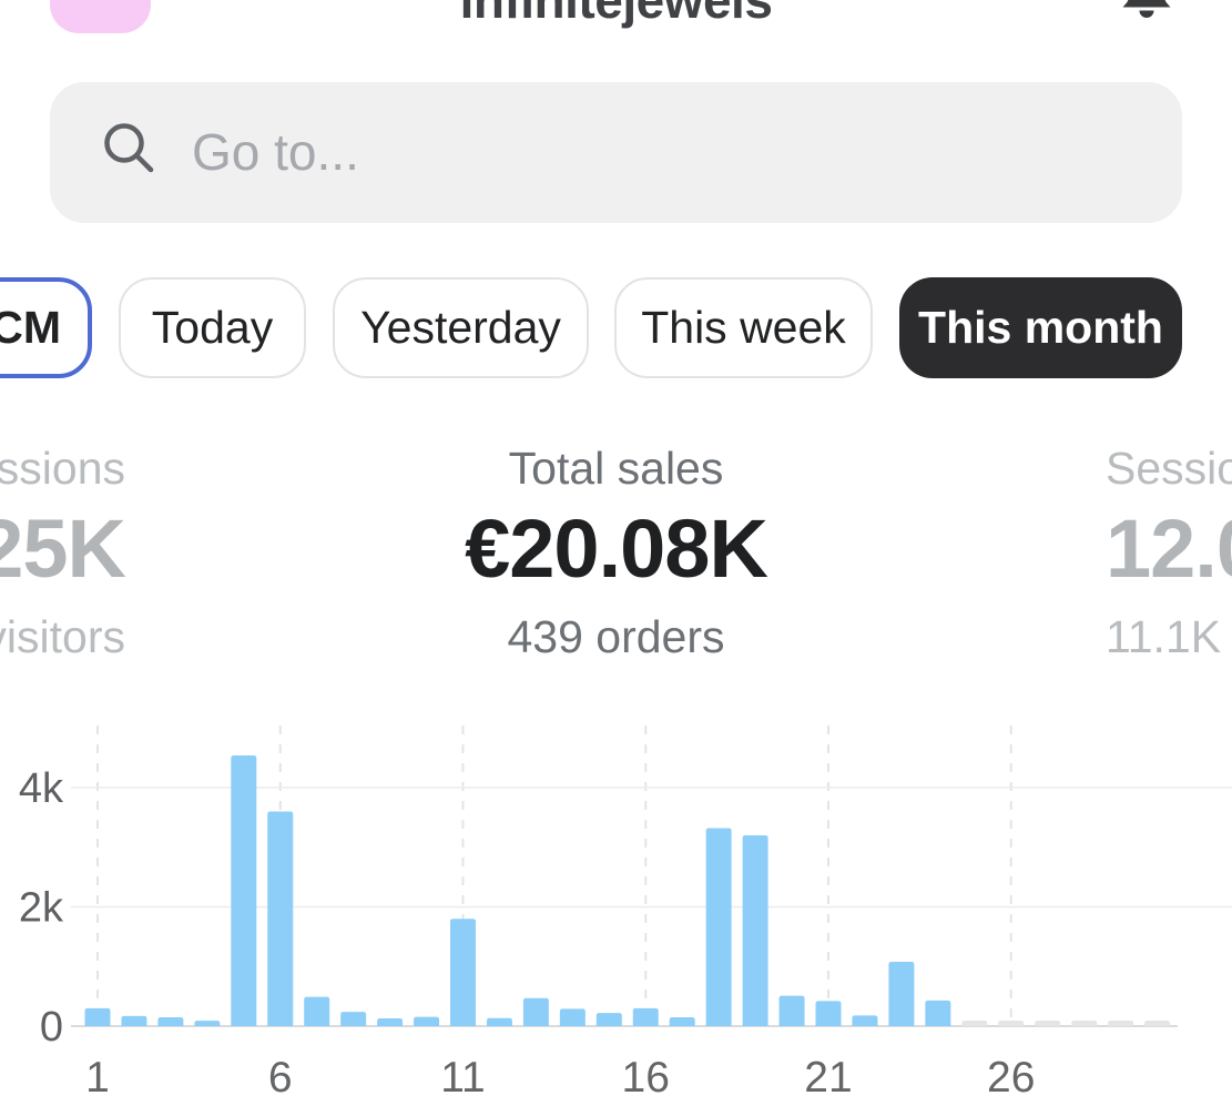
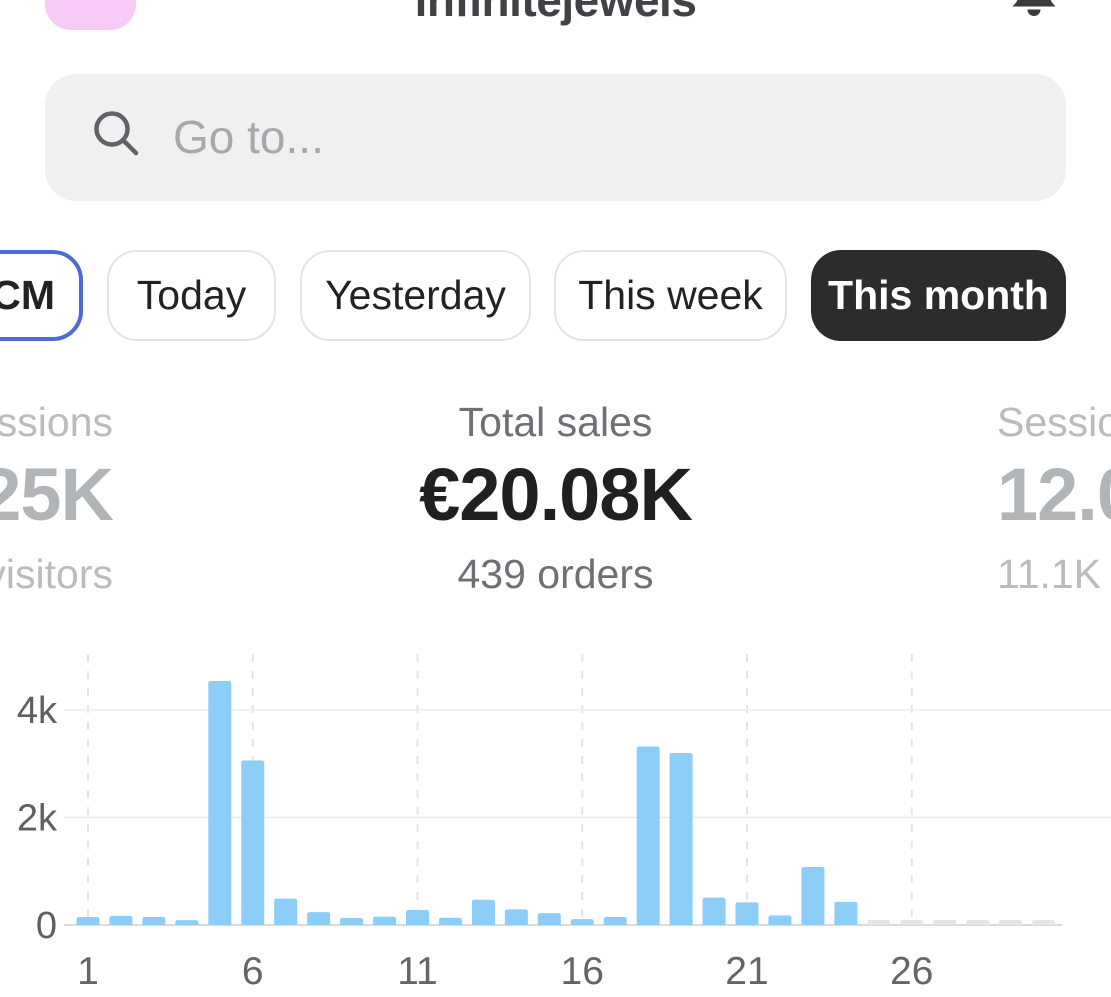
1: 0.3k -> 0.2k
6: 3.6k -> 3.1k
11: 1.8k -> 0.3k
16: 0.3k -> 0.1k
